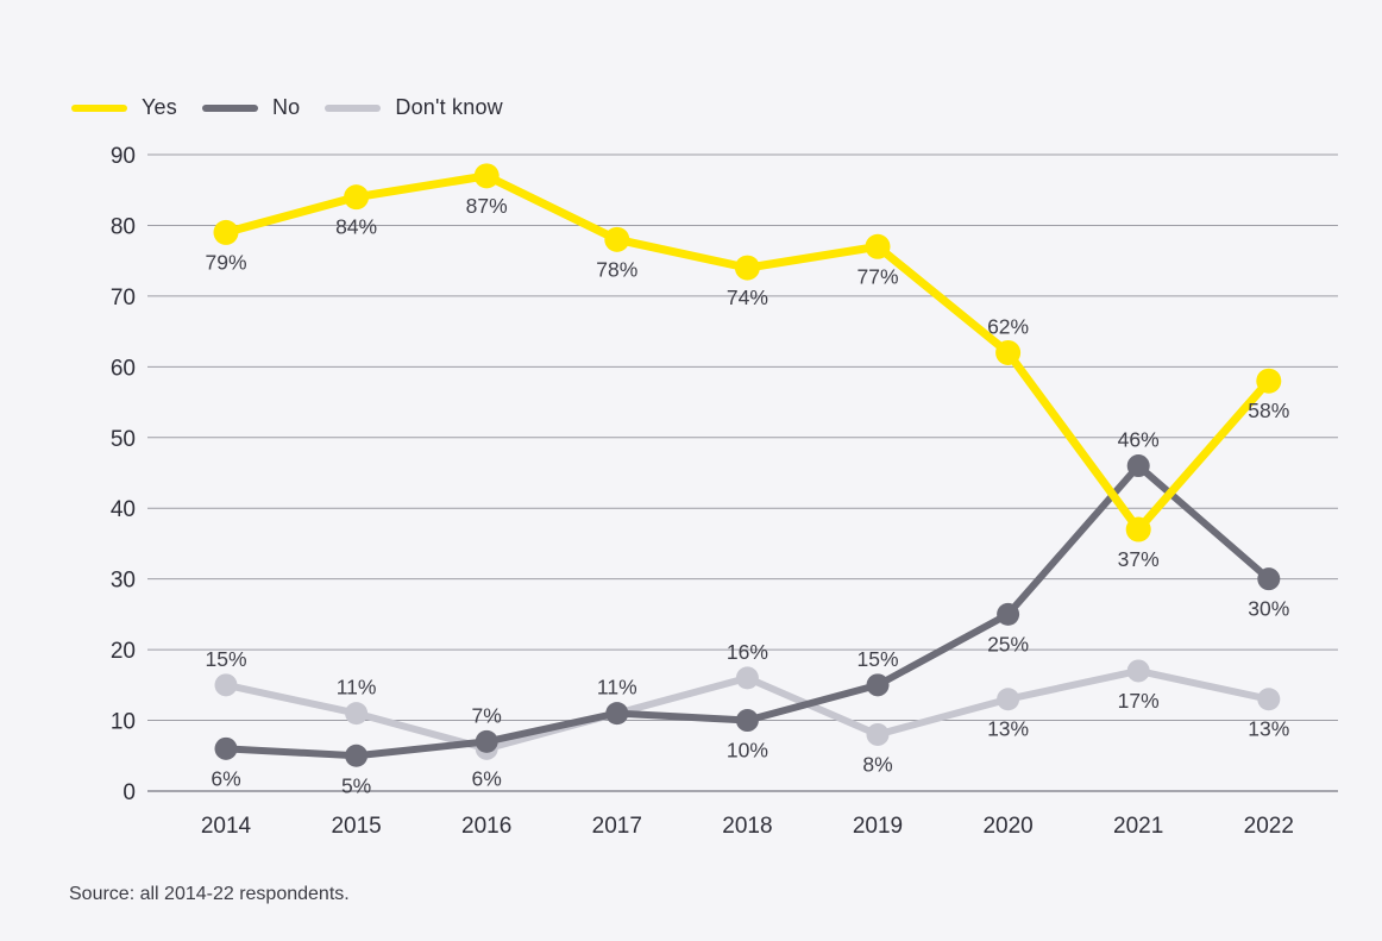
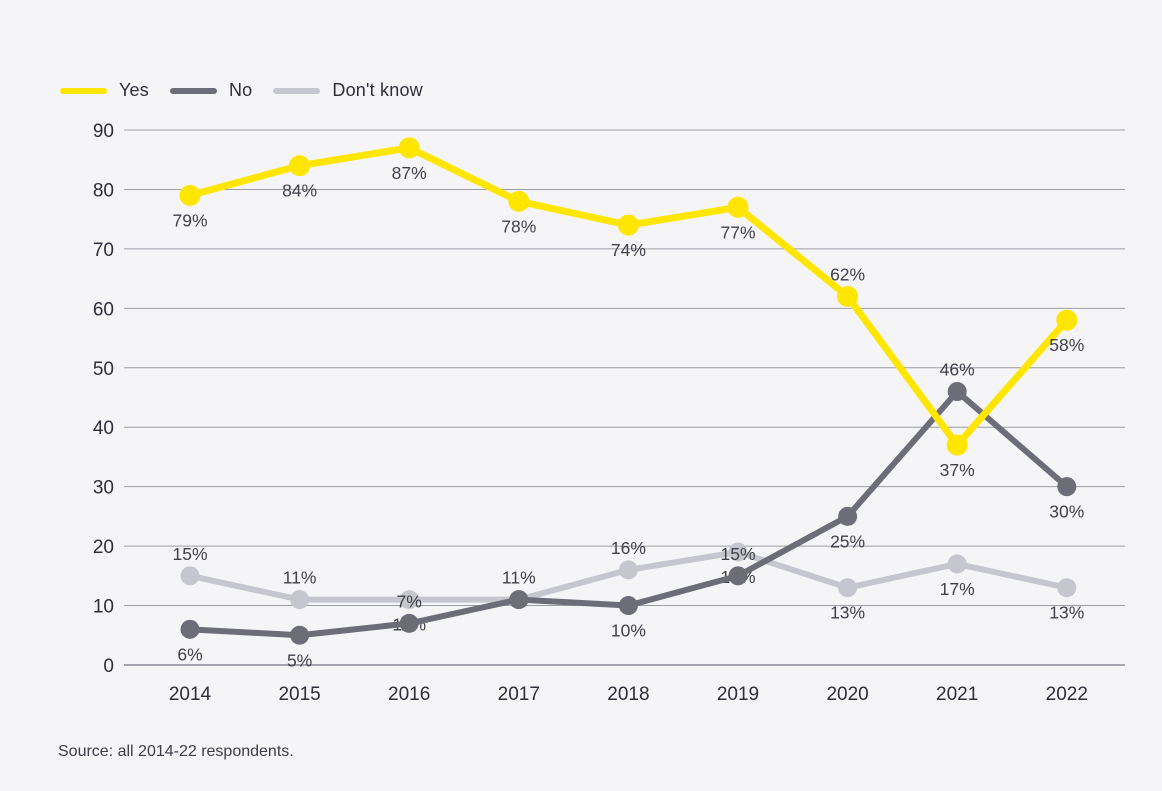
Don't know/2016: 6% -> 11%
Don't know/2019: 8% -> 19%
